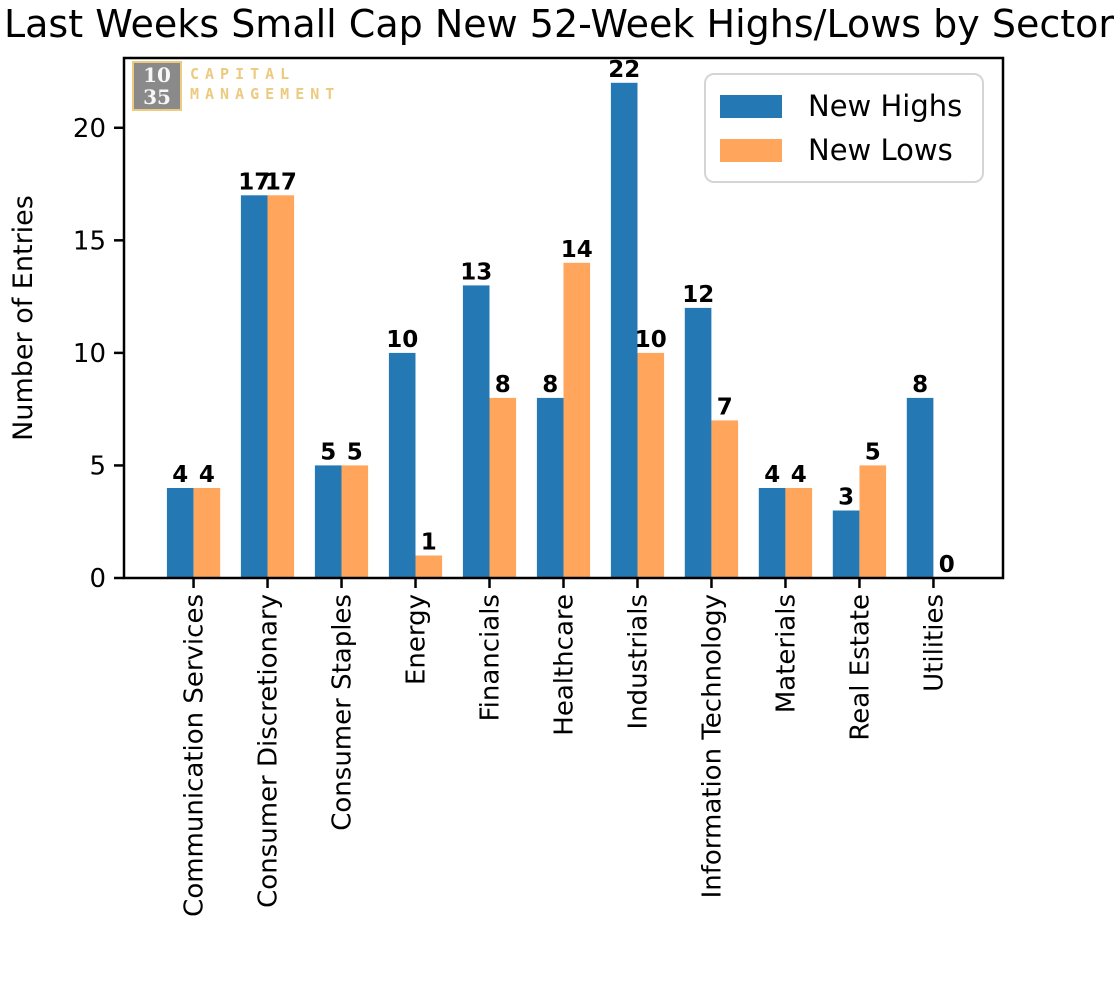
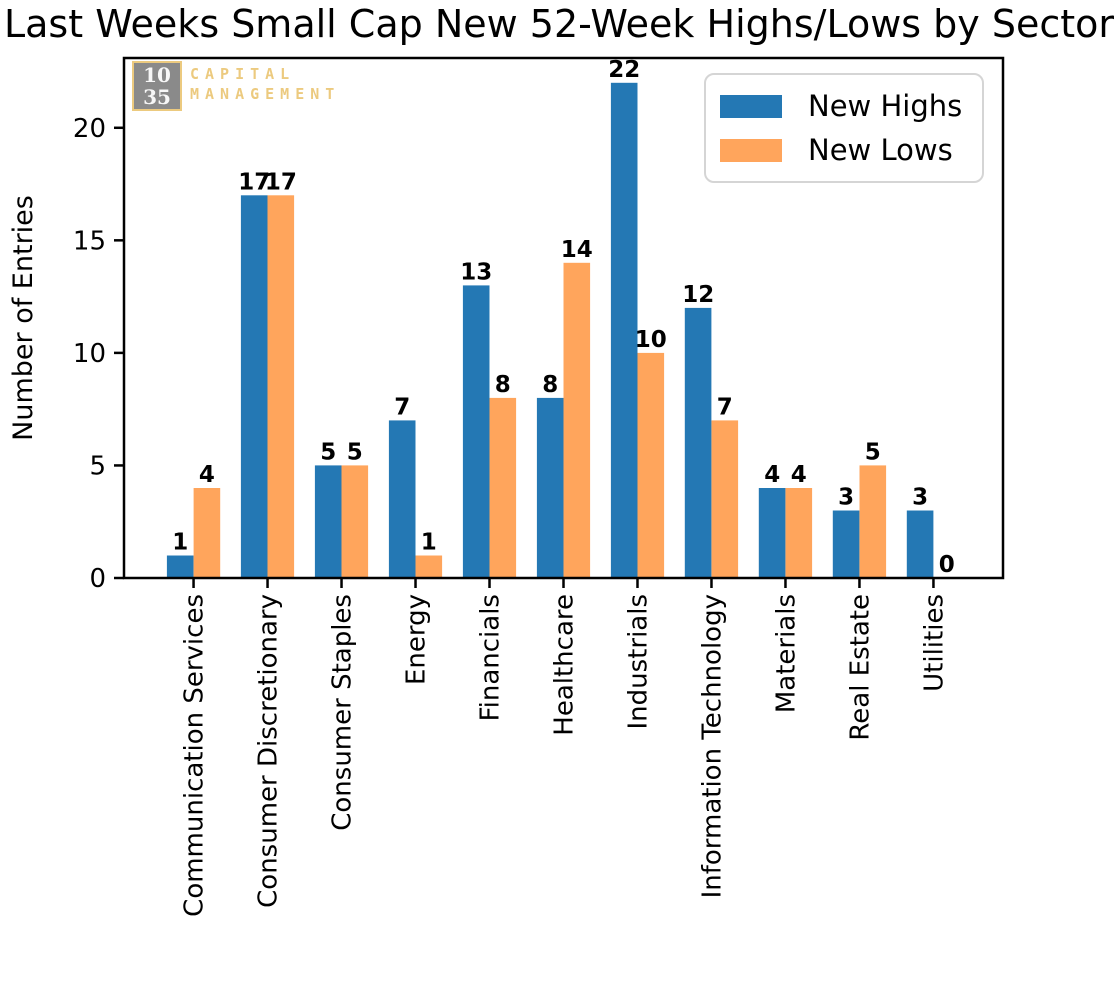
New Highs/Communication Services: 4 -> 1
New Highs/Energy: 10 -> 7
New Highs/Utilities: 8 -> 3
